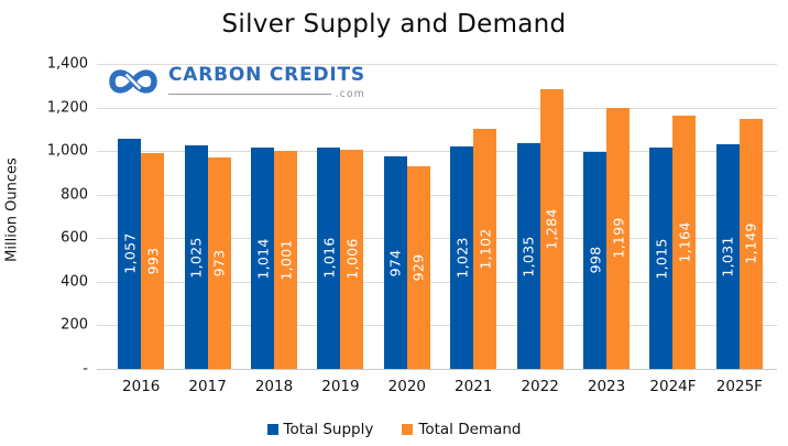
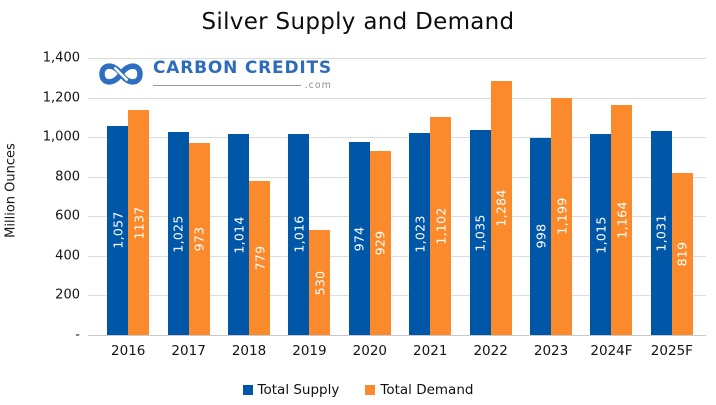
Total Demand/2016: 993 -> 1137
Total Demand/2018: 1,001 -> 779
Total Demand/2019: 1,006 -> 530
Total Demand/2025F: 1,149 -> 819
